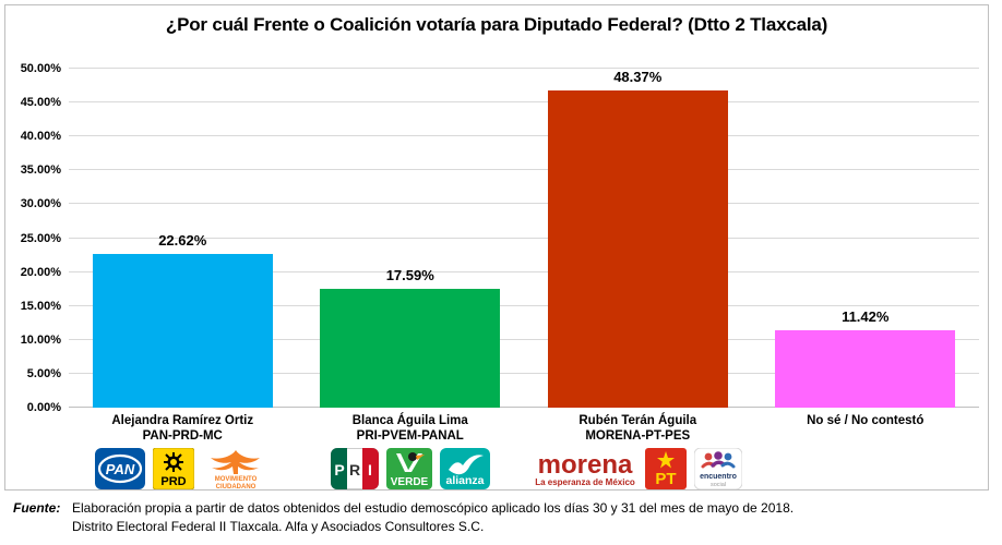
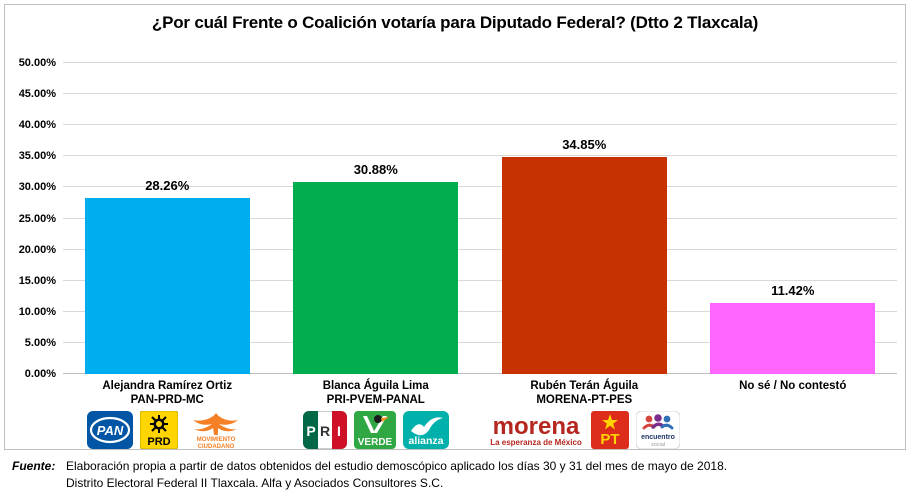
Alejandra Ramírez Ortiz: 22.62% -> 28.26%
Blanca Águila Lima: 17.59% -> 30.88%
Rubén Terán Águila: 48.37% -> 34.85%
